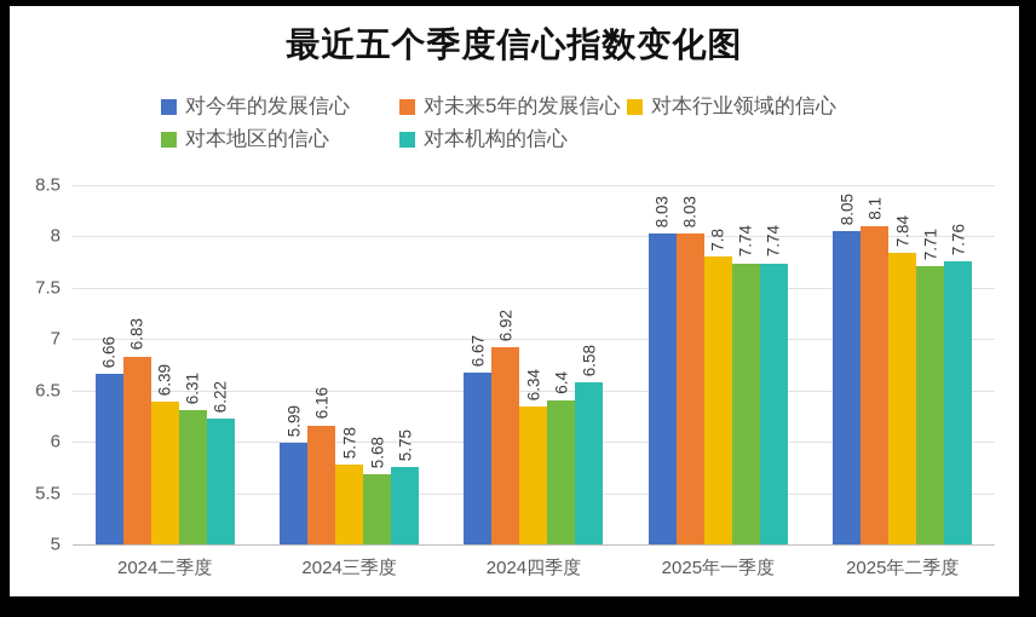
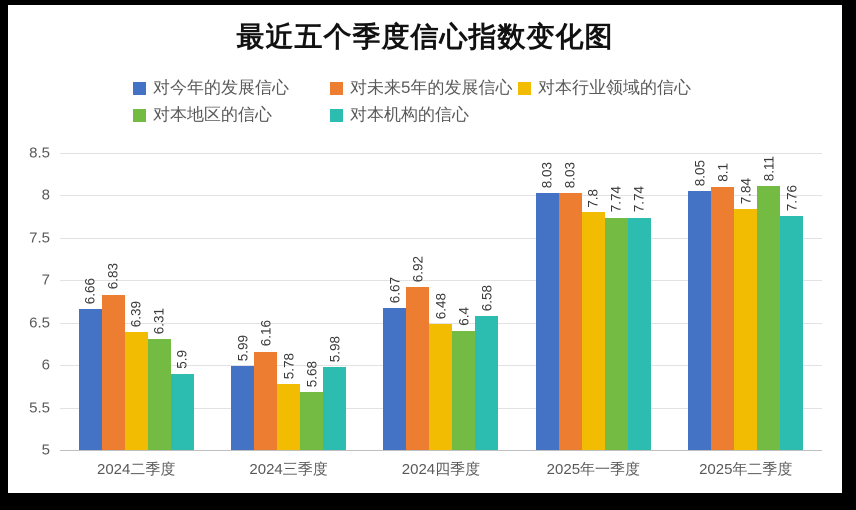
对本机构的信心/2024二季度: 6.22 -> 5.9
对本机构的信心/2024三季度: 5.75 -> 5.98
对本行业领域的信心/2024四季度: 6.34 -> 6.48
对本地区的信心/2025年二季度: 7.71 -> 8.11
